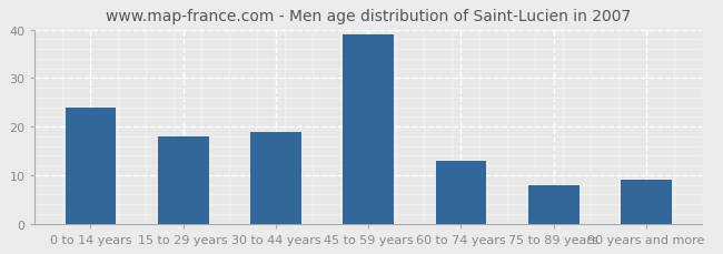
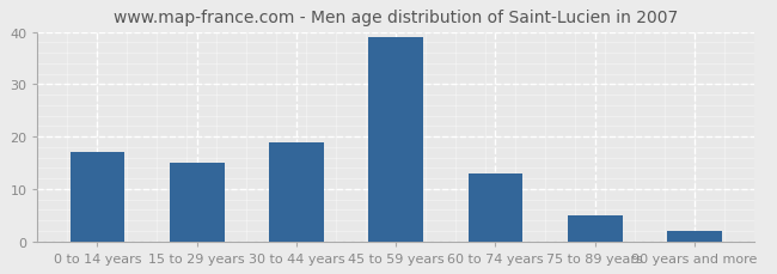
0 to 14 years: 24 -> 17
15 to 29 years: 18 -> 15
75 to 89 years: 8 -> 5
90 years and more: 9 -> 2
